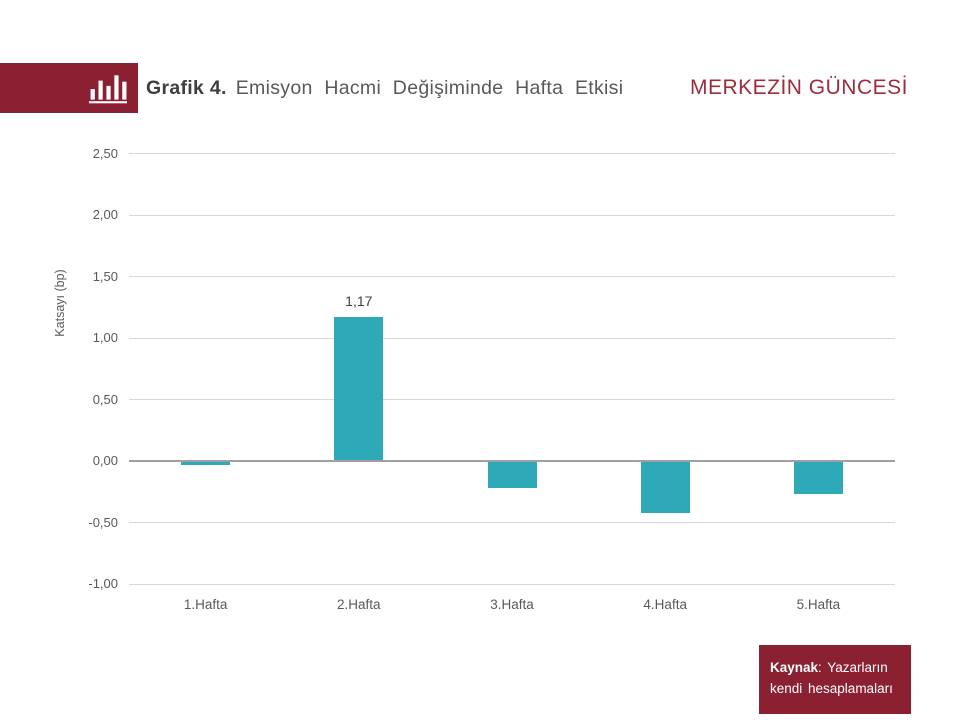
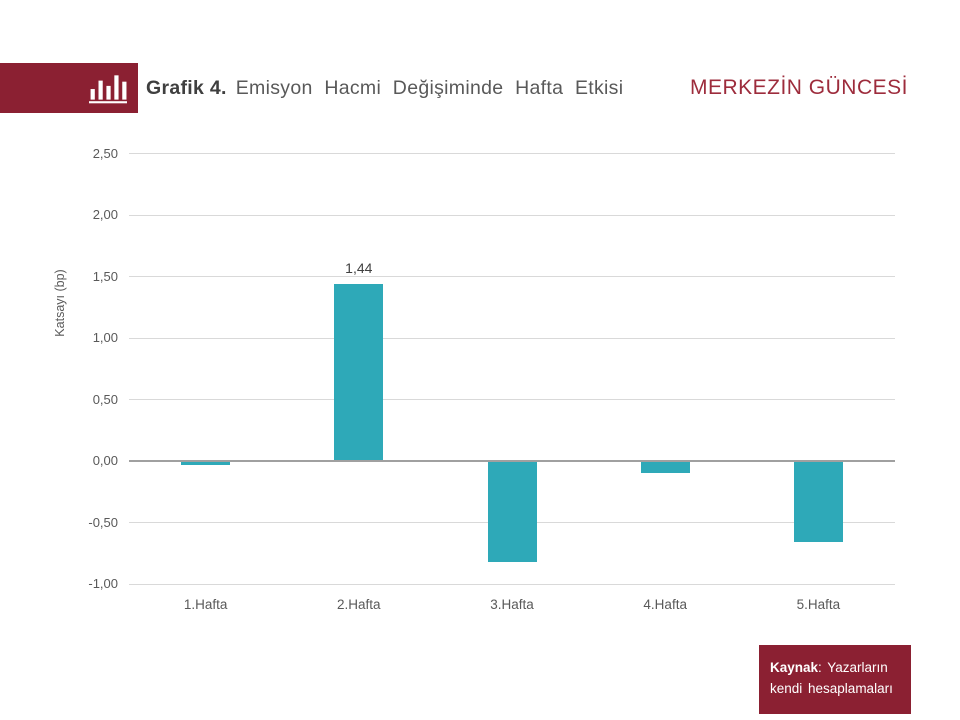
2.Hafta: 1,17 -> 1,44
3.Hafta: -0,22 -> -0,82
4.Hafta: -0,42 -> -0,10
5.Hafta: -0,27 -> -0,66
